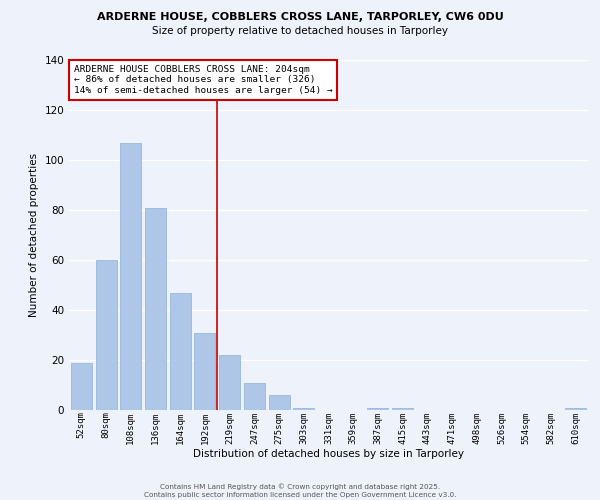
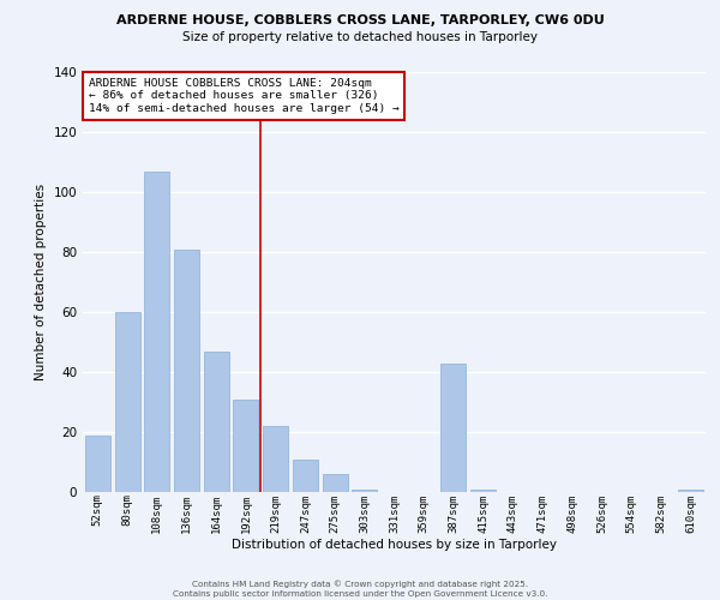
387sqm: 1 -> 43
